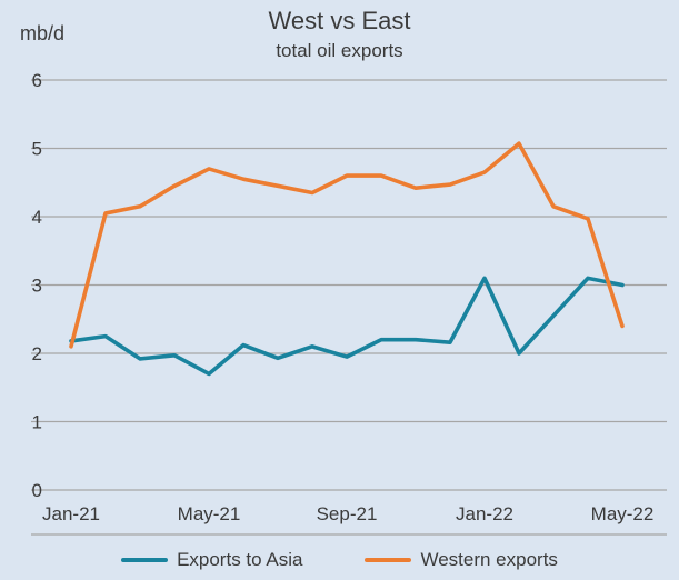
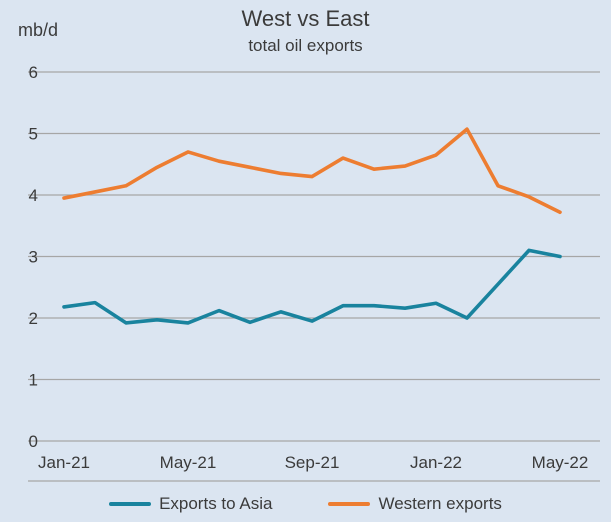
Western exports/Jan-21: 2.1 -> 4.0
Exports to Asia/May-21: 1.7 -> 1.9
Western exports/Sep-21: 4.6 -> 4.3
Exports to Asia/Jan-22: 3.1 -> 2.2
Western exports/May-22: 2.4 -> 3.7
